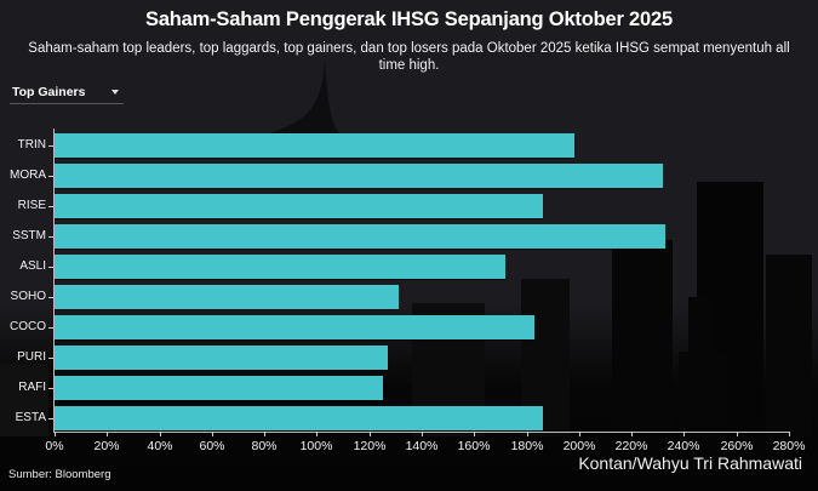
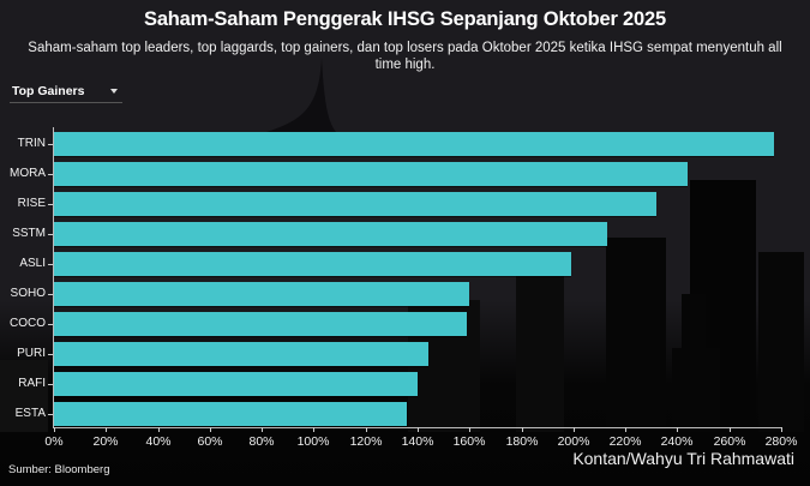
TRIN: 198% -> 277%
MORA: 232% -> 244%
RISE: 186% -> 232%
SSTM: 233% -> 213%
ASLI: 172% -> 199%
SOHO: 131% -> 160%
COCO: 183% -> 159%
PURI: 127% -> 144%
RAFI: 125% -> 140%
ESTA: 186% -> 136%
